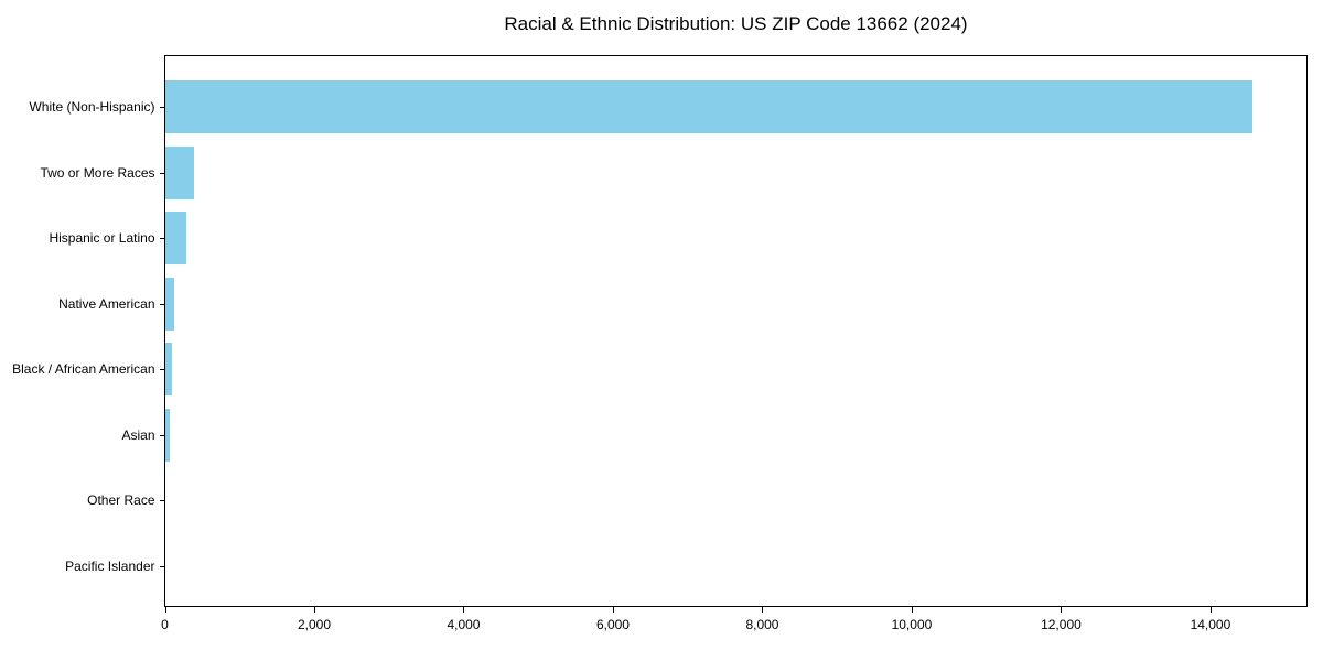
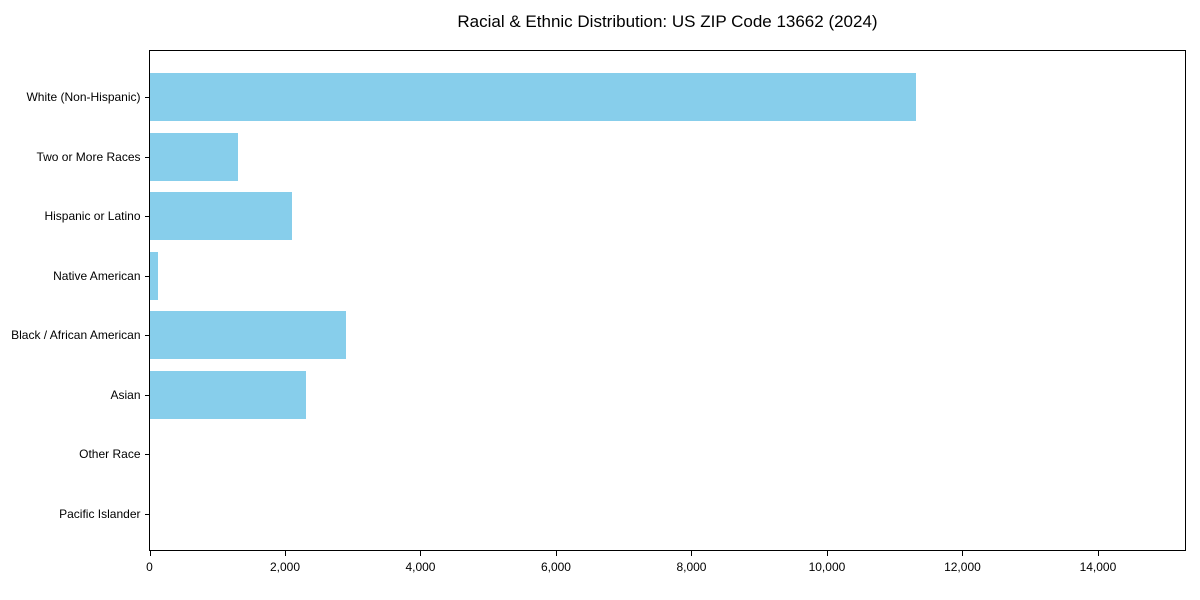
White (Non-Hispanic): 14600 -> 11300
Two or More Races: 400 -> 1300
Hispanic or Latino: 300 -> 2100
Black / African American: 100 -> 2900
Asian: 100 -> 2300
